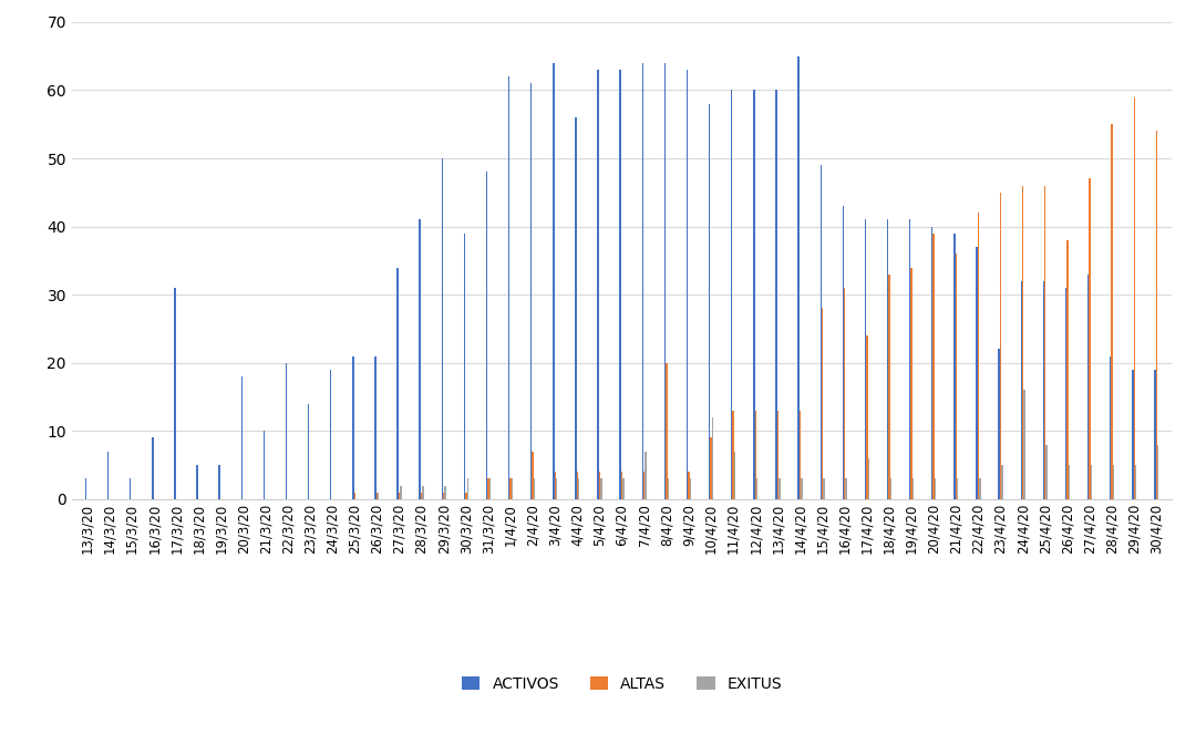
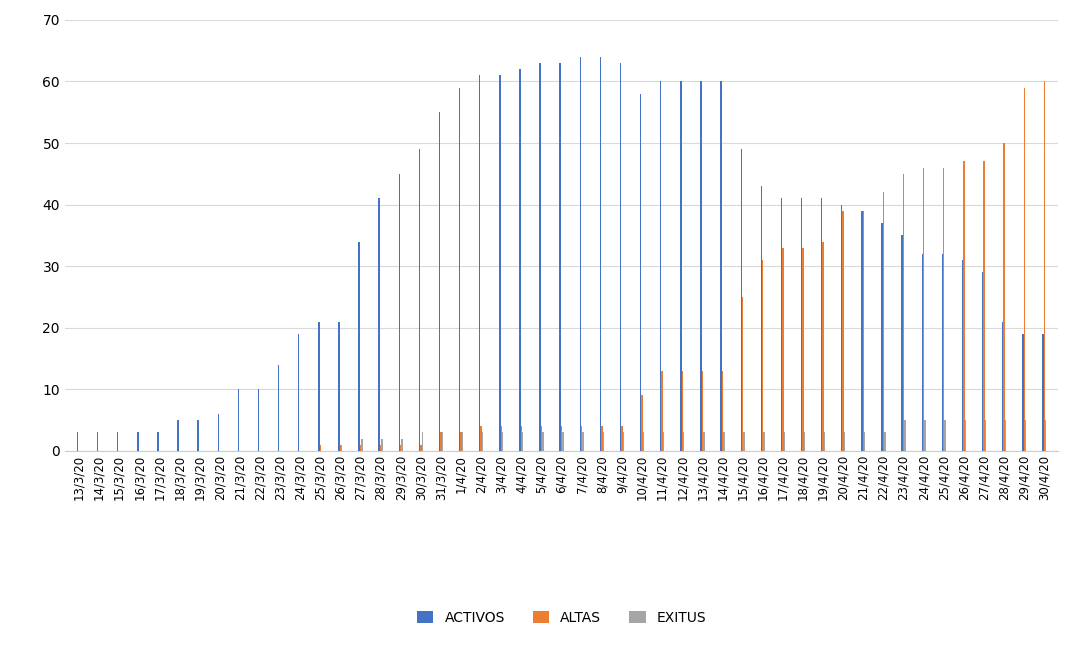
ACTIVOS/14/3/20: 7 -> 3
ACTIVOS/16/3/20: 9 -> 3
ACTIVOS/17/3/20: 31 -> 3
ACTIVOS/20/3/20: 18 -> 6
ACTIVOS/22/3/20: 20 -> 10
ACTIVOS/29/3/20: 50 -> 45
ACTIVOS/30/3/20: 39 -> 49
ACTIVOS/31/3/20: 48 -> 55
ACTIVOS/1/4/20: 62 -> 59
ALTAS/2/4/20: 7 -> 4
ACTIVOS/3/4/20: 64 -> 61
ACTIVOS/4/4/20: 56 -> 62
EXITUS/7/4/20: 7 -> 3
ALTAS/8/4/20: 20 -> 4
EXITUS/10/4/20: 12 -> 3
EXITUS/11/4/20: 7 -> 3
ACTIVOS/14/4/20: 65 -> 60
ALTAS/15/4/20: 28 -> 25
ALTAS/17/4/20: 24 -> 33
EXITUS/17/4/20: 6 -> 3
ALTAS/21/4/20: 36 -> 39
ACTIVOS/23/4/20: 22 -> 35
EXITUS/24/4/20: 16 -> 5
EXITUS/25/4/20: 8 -> 5
ALTAS/26/4/20: 38 -> 47
ACTIVOS/27/4/20: 33 -> 29
ALTAS/28/4/20: 55 -> 50
ALTAS/30/4/20: 54 -> 60
EXITUS/30/4/20: 8 -> 5
